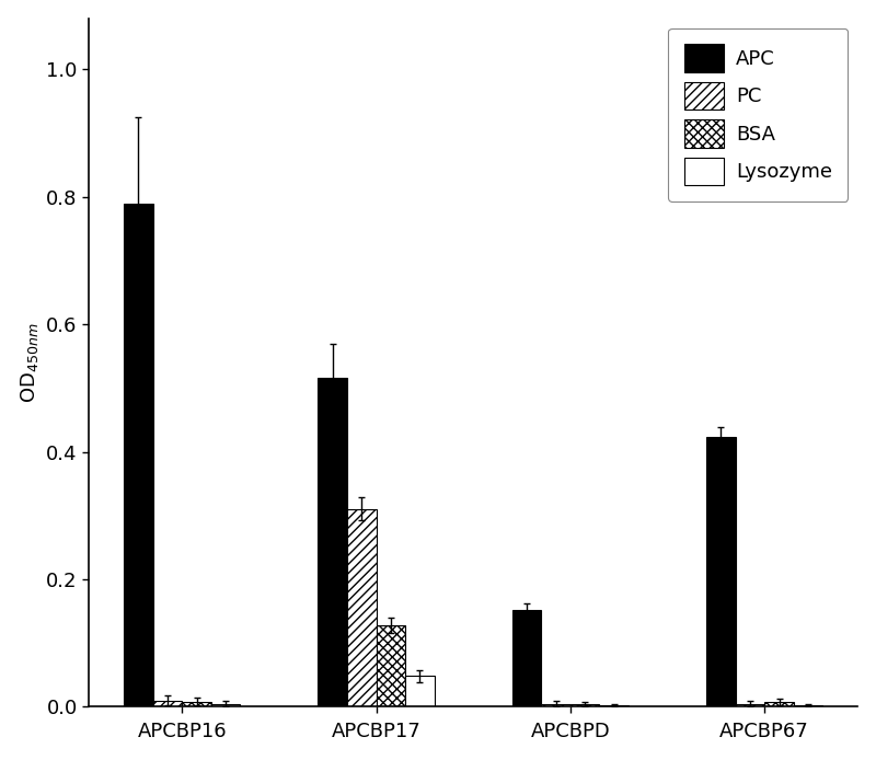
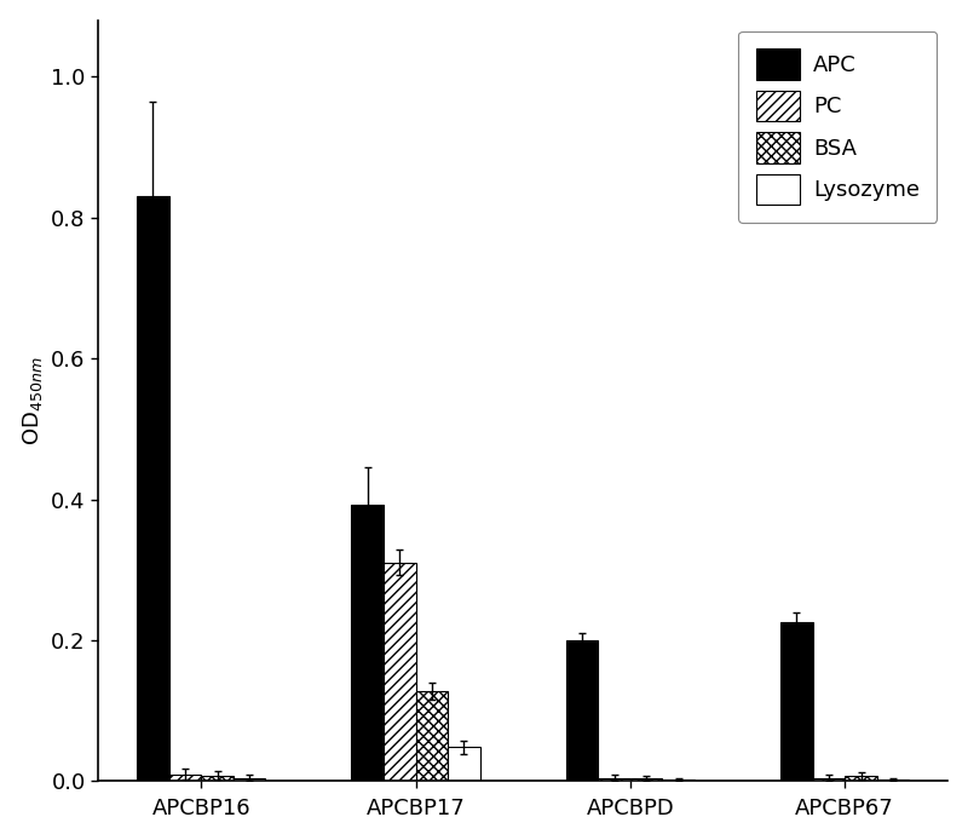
APC/APCBP16: 0.790 -> 0.830
APC/APCBP17: 0.516 -> 0.393
APC/APCBPD: 0.152 -> 0.200
APC/APCBP67: 0.424 -> 0.225
